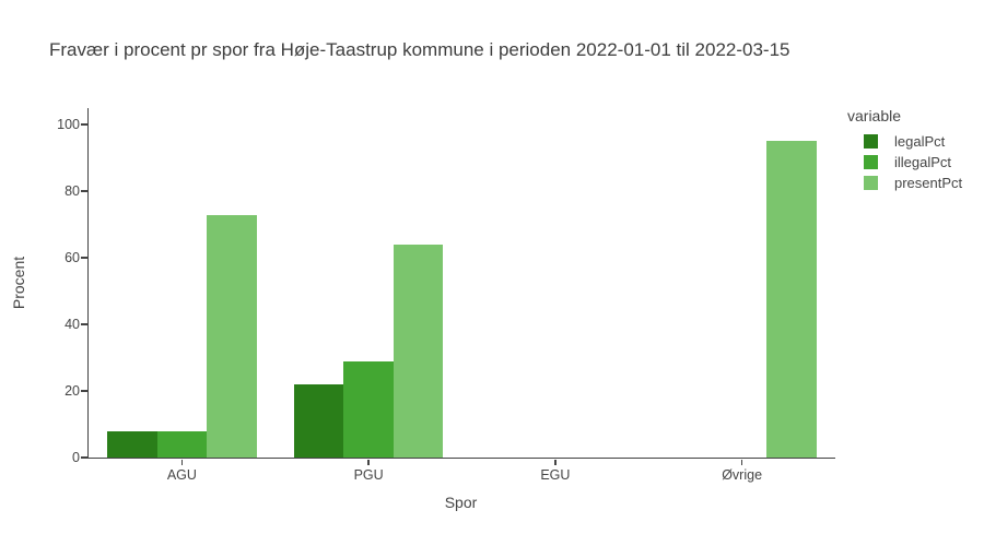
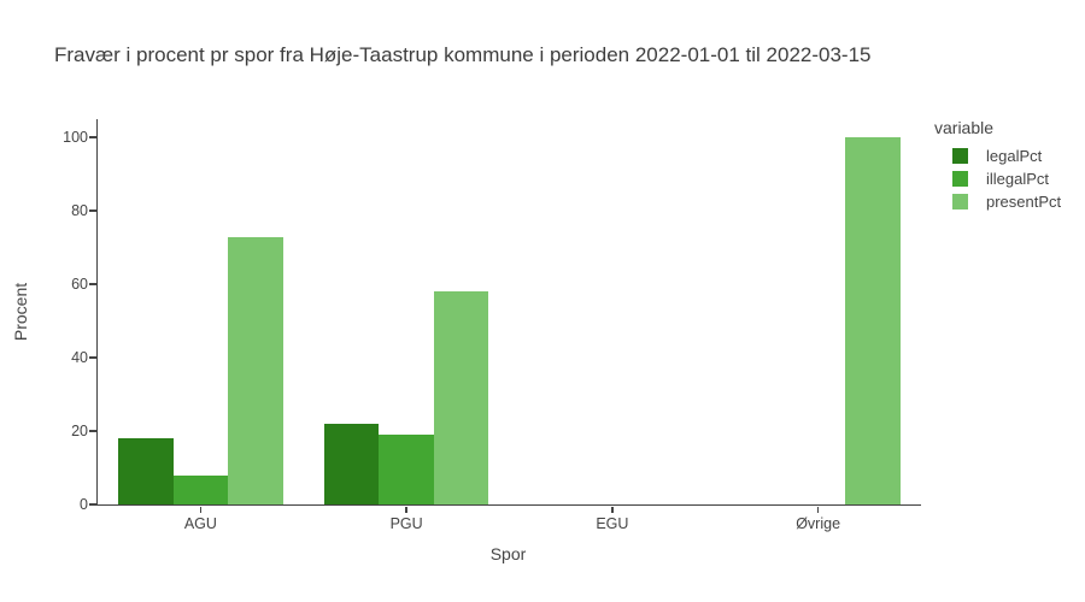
legalPct/AGU: 8 -> 18
illegalPct/PGU: 29 -> 19
presentPct/PGU: 64 -> 58
presentPct/Øvrige: 95 -> 100
